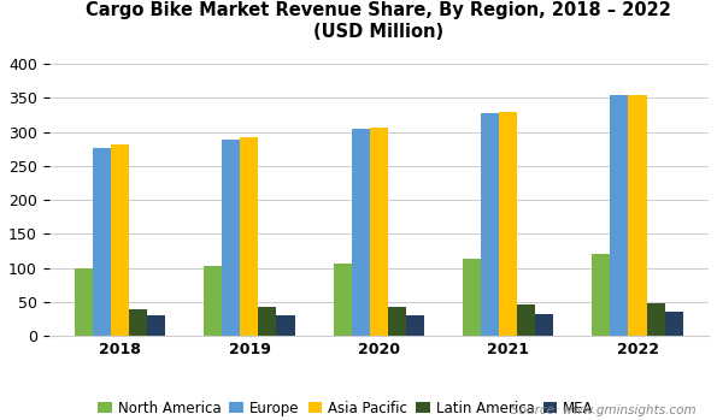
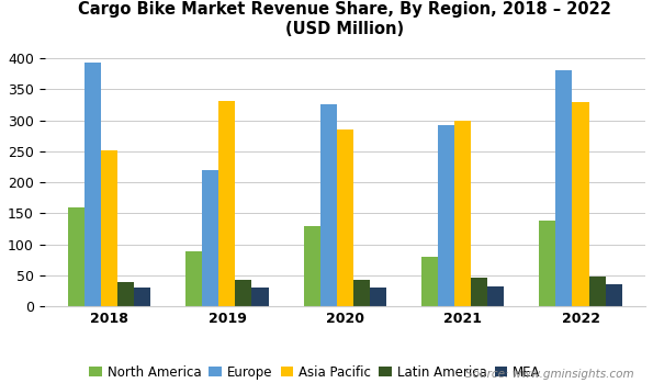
North America/2018: 100 -> 160
Europe/2018: 276 -> 394
Asia Pacific/2018: 281 -> 252
North America/2019: 103 -> 88
Europe/2019: 289 -> 220
Asia Pacific/2019: 293 -> 332
North America/2020: 107 -> 130
Europe/2020: 305 -> 326
Asia Pacific/2020: 306 -> 286
North America/2021: 114 -> 80
Europe/2021: 328 -> 292
Asia Pacific/2021: 330 -> 300
North America/2022: 121 -> 138
Europe/2022: 354 -> 380
Asia Pacific/2022: 354 -> 330
